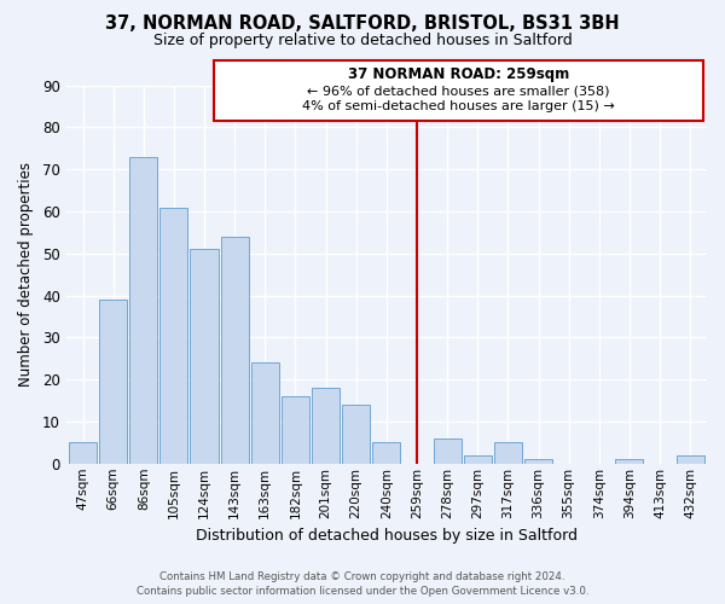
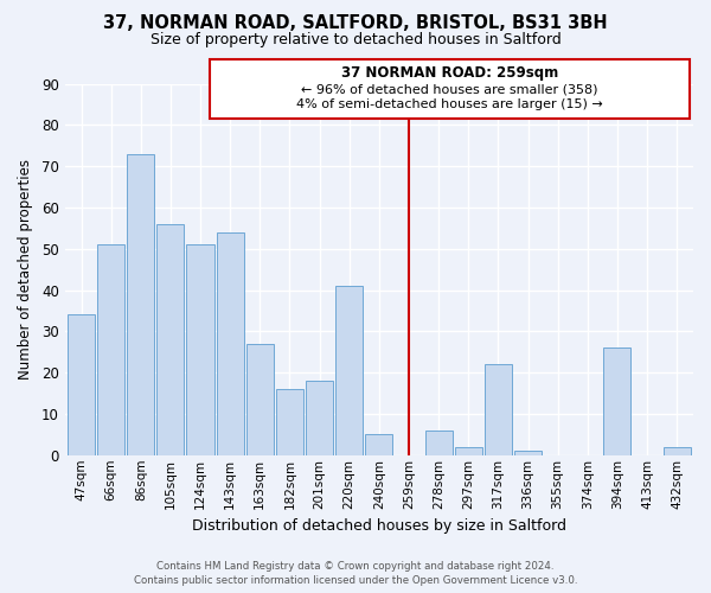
47sqm: 5 -> 34
66sqm: 39 -> 51
105sqm: 61 -> 56
163sqm: 24 -> 27
220sqm: 14 -> 41
317sqm: 5 -> 22
394sqm: 1 -> 26
